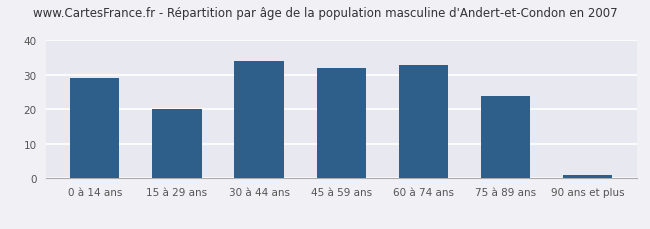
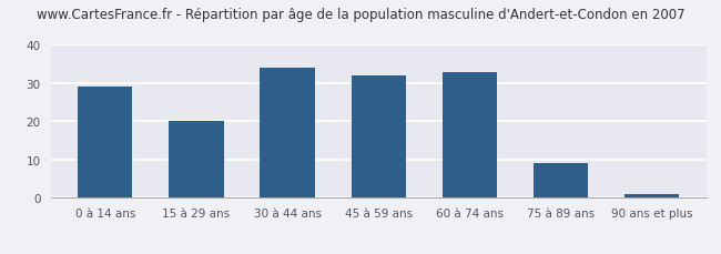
75 à 89 ans: 24 -> 9
